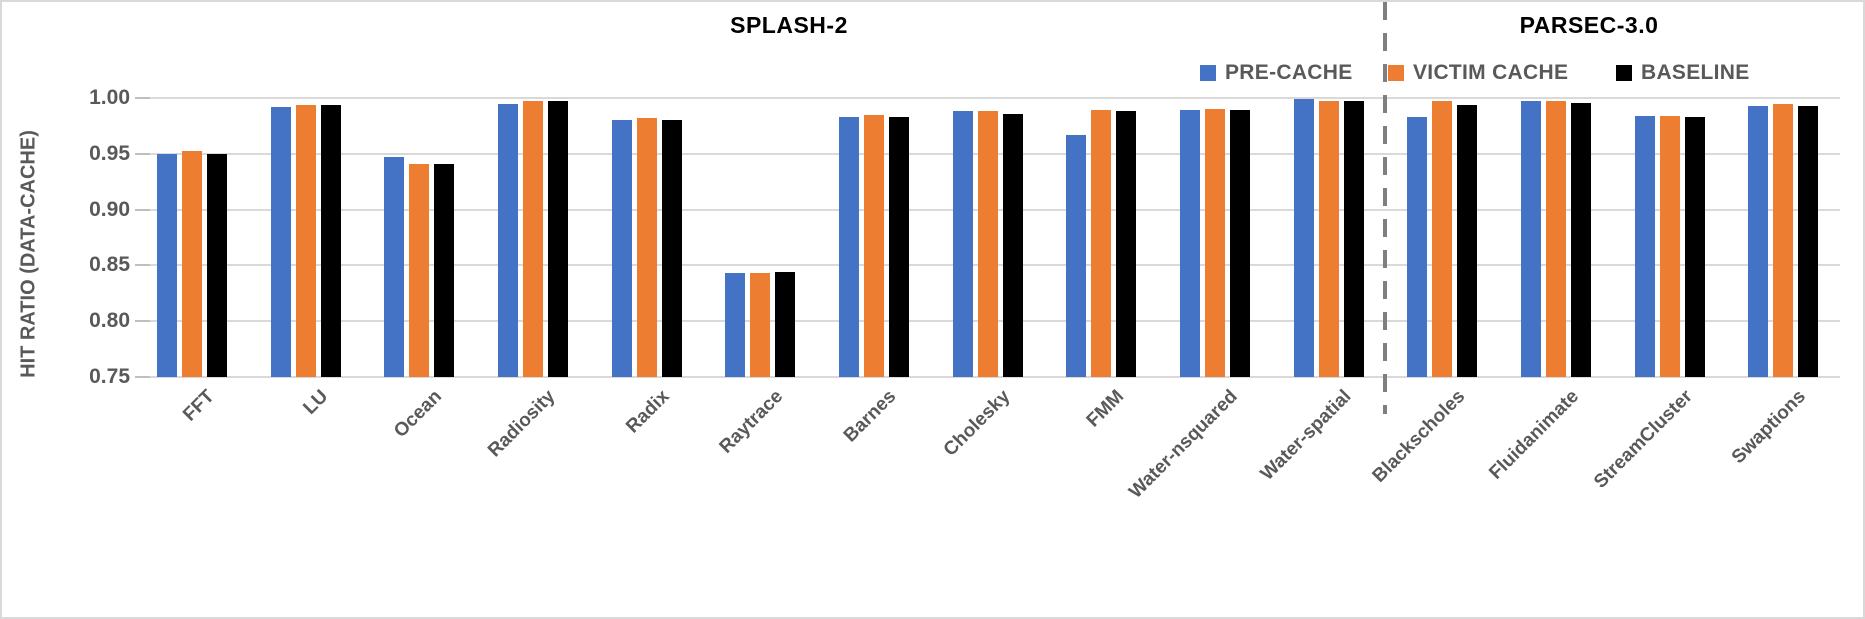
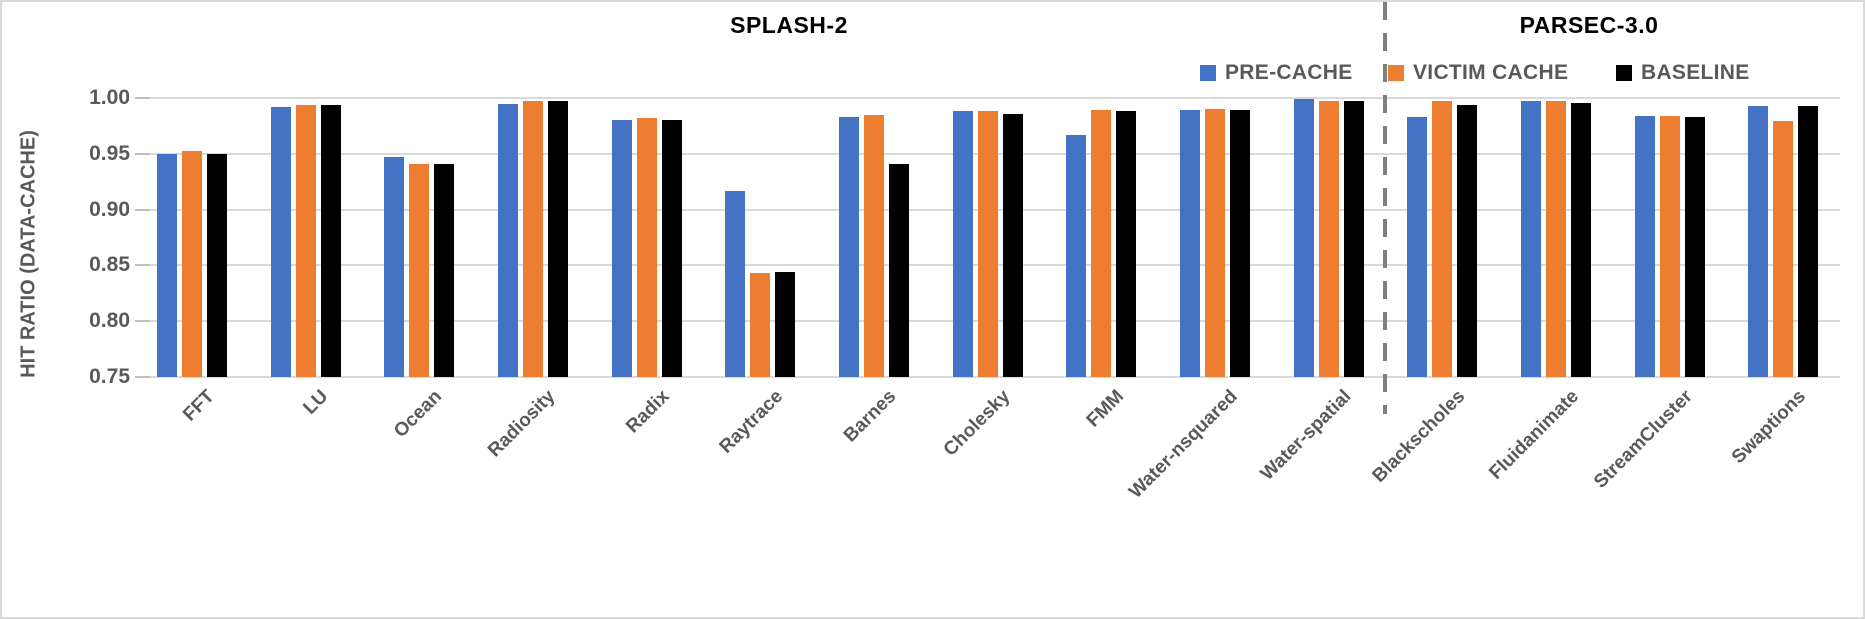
PRE-CACHE/Raytrace: 0.843 -> 0.917
BASELINE/Barnes: 0.983 -> 0.941
VICTIM CACHE/Swaptions: 0.995 -> 0.979
